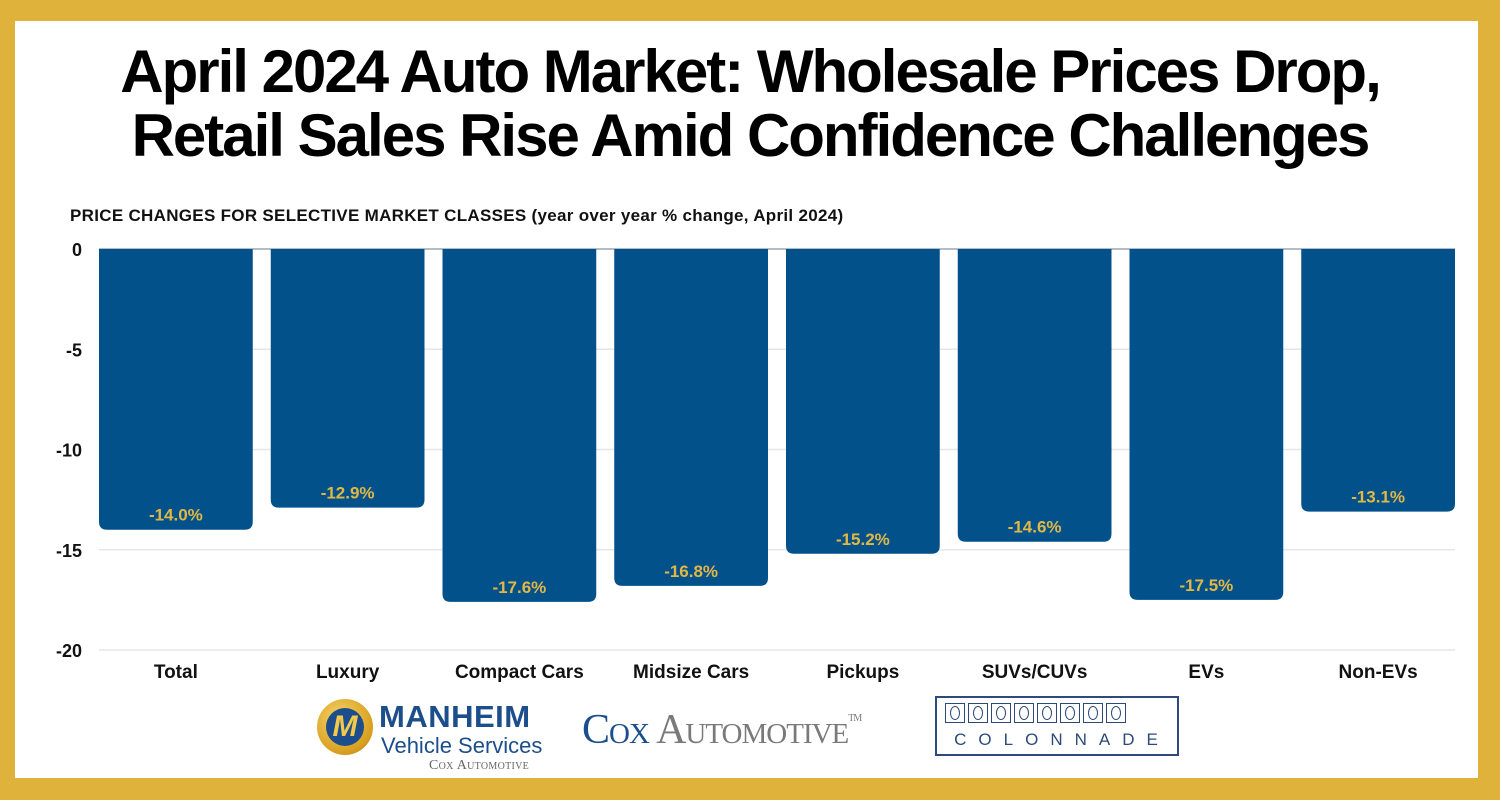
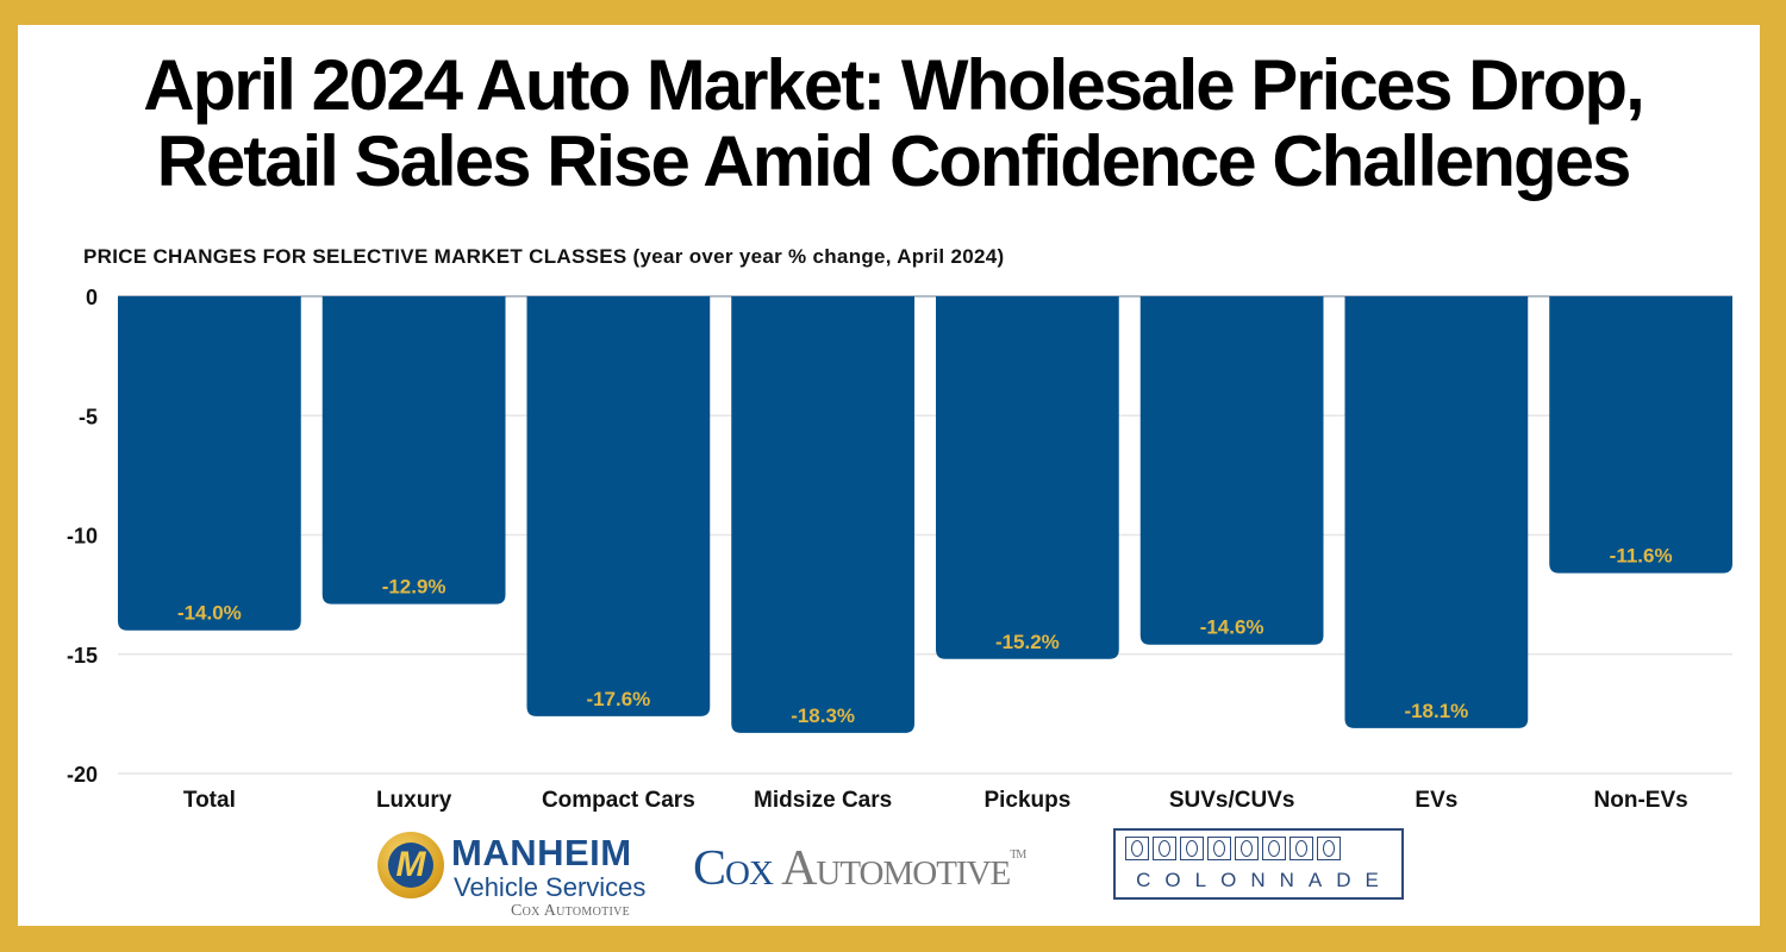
Midsize Cars: -16.8% -> -18.3%
EVs: -17.5% -> -18.1%
Non-EVs: -13.1% -> -11.6%
